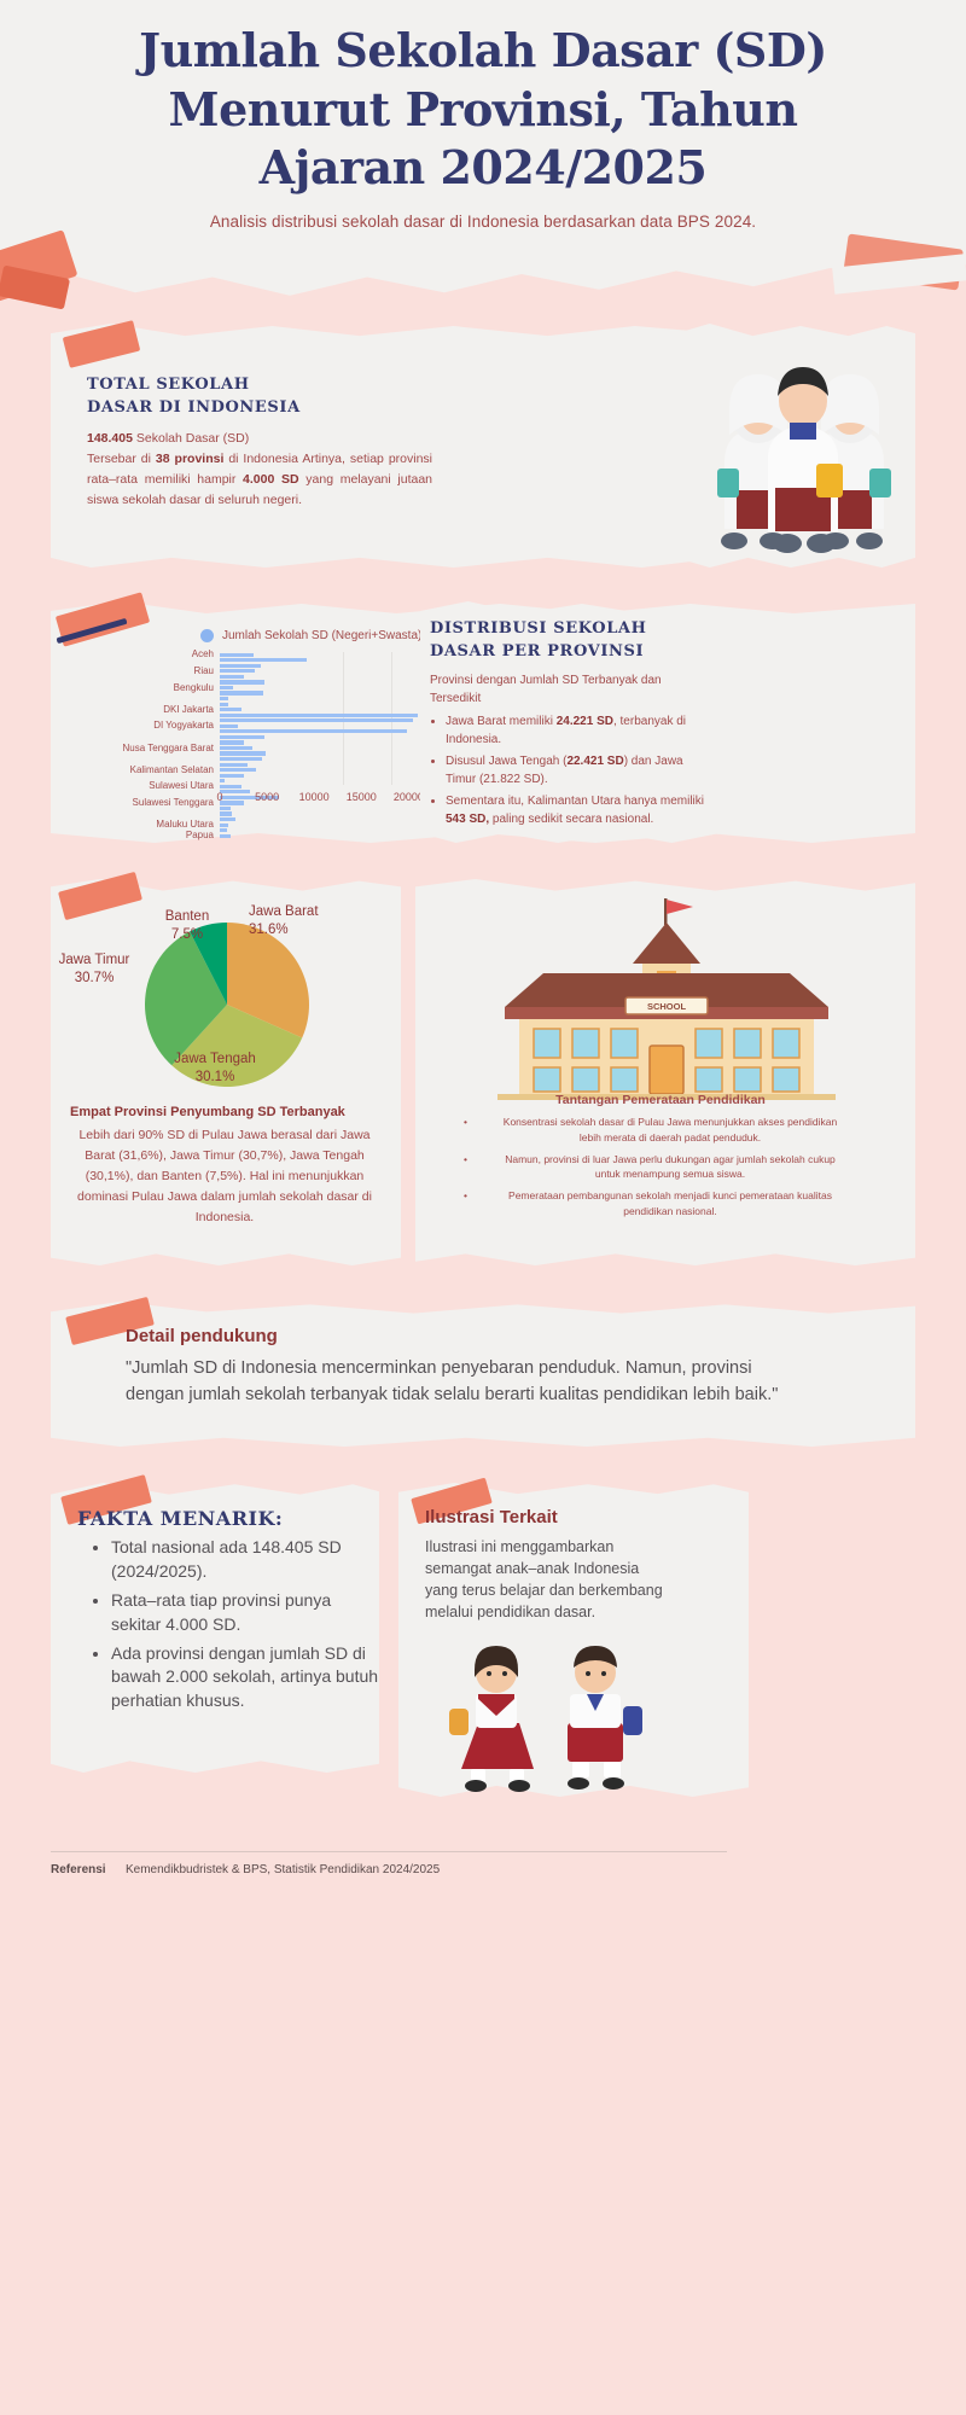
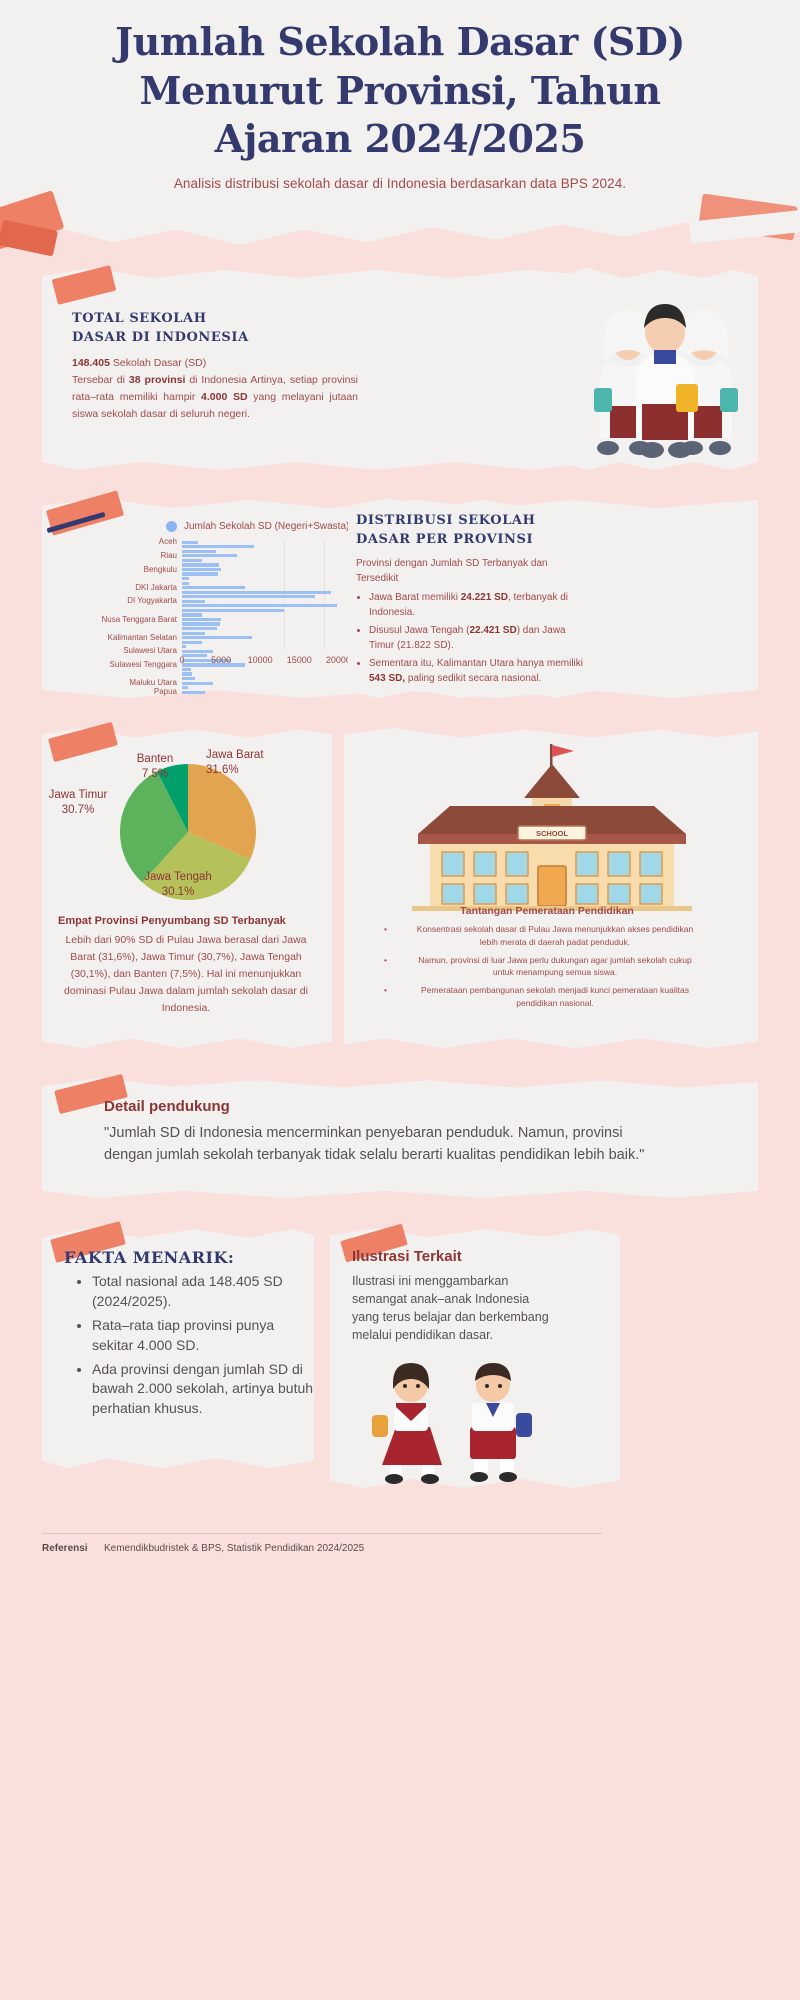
Aceh: 4000 -> 2000
Riau: 4000 -> 7000
Bengkulu: 1000 -> 5000
DKI Jakarta: 2000 -> 8000
Jawa Barat: 21000 -> 19000
Jawa Tengah: 20000 -> 17000
DI Yogyakarta: 2000 -> 3000
Banten: 5000 -> 13000
Nusa Tenggara Barat: 3000 -> 5000
Kalimantan Selatan: 4000 -> 9000
Sulawesi Utara: 2000 -> 4000
Sulawesi Tenggara: 3000 -> 8000
Maluku Utara: 1000 -> 4000
Papua: 1000 -> 3000
